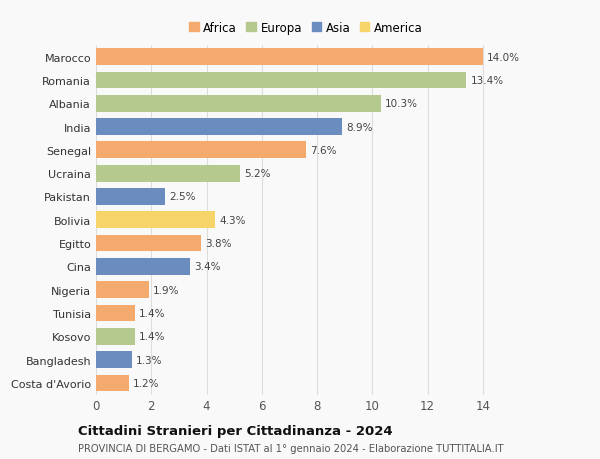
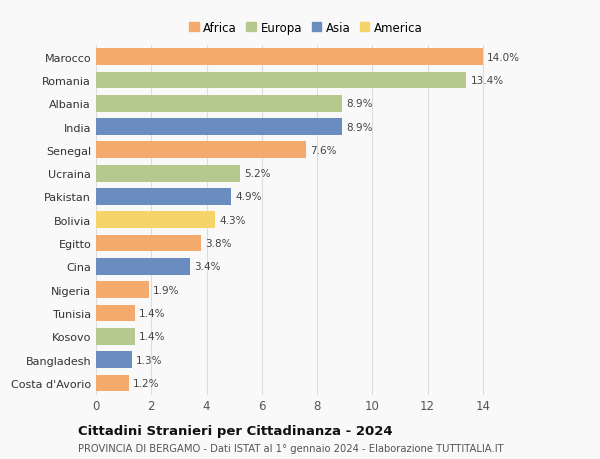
Albania: 10.3% -> 8.9%
Pakistan: 2.5% -> 4.9%
